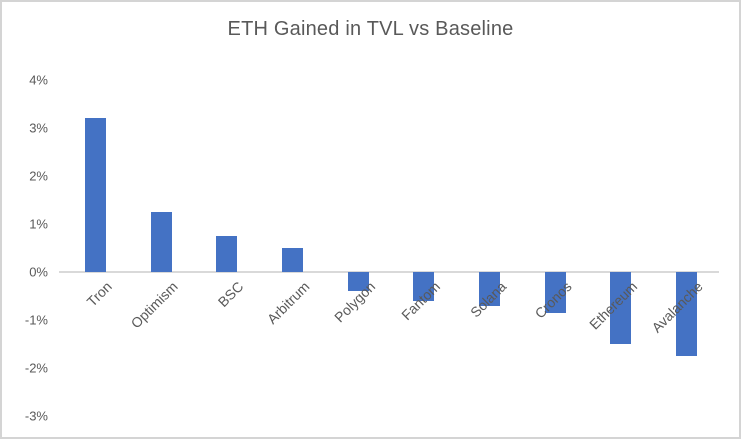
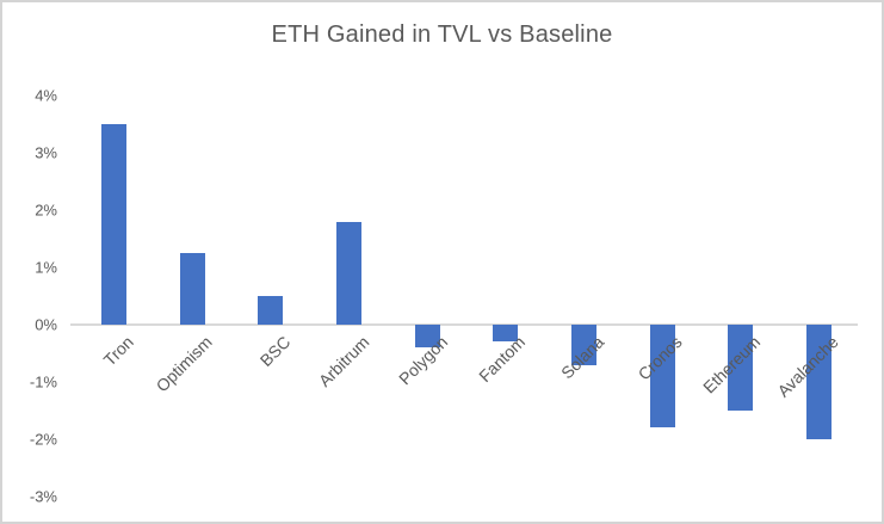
Tron: 3.2% -> 3.5%
BSC: 0.8% -> 0.5%
Arbitrum: 0.5% -> 1.8%
Fantom: -0.6% -> -0.3%
Cronos: -0.8% -> -1.8%
Avalanche: -1.8% -> -2.0%
